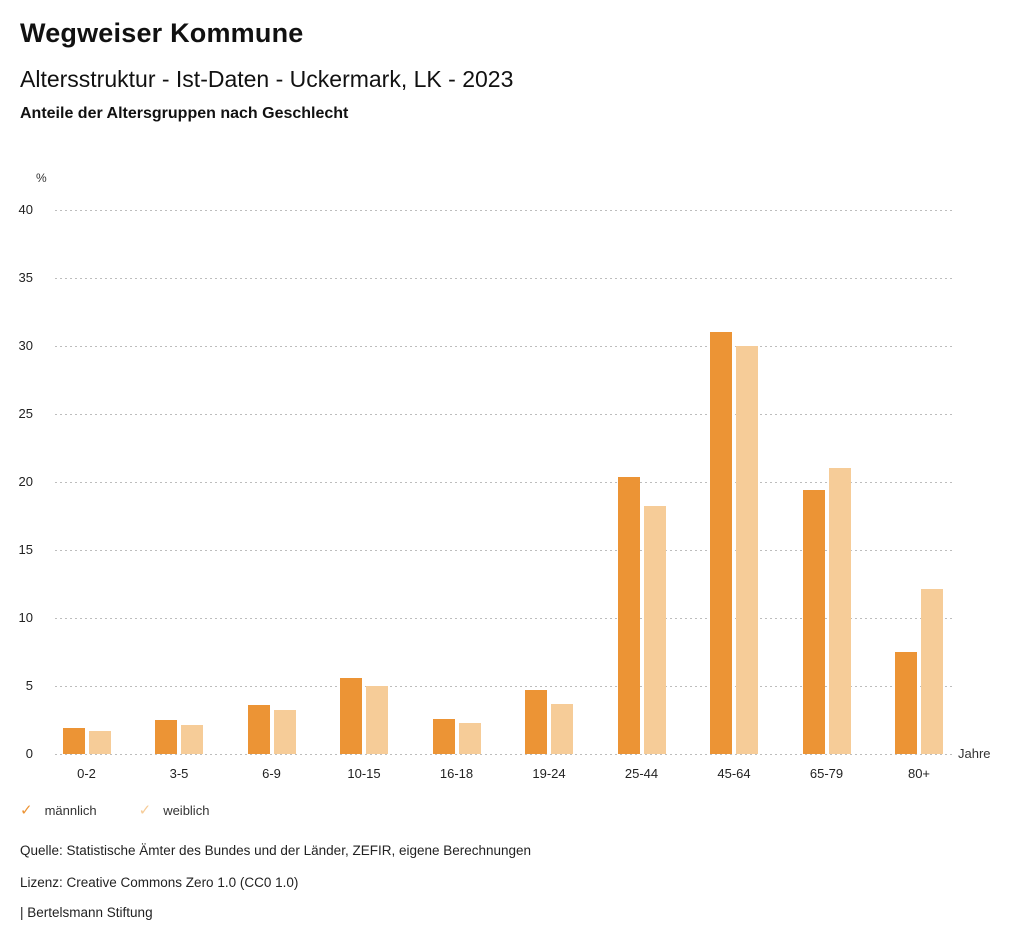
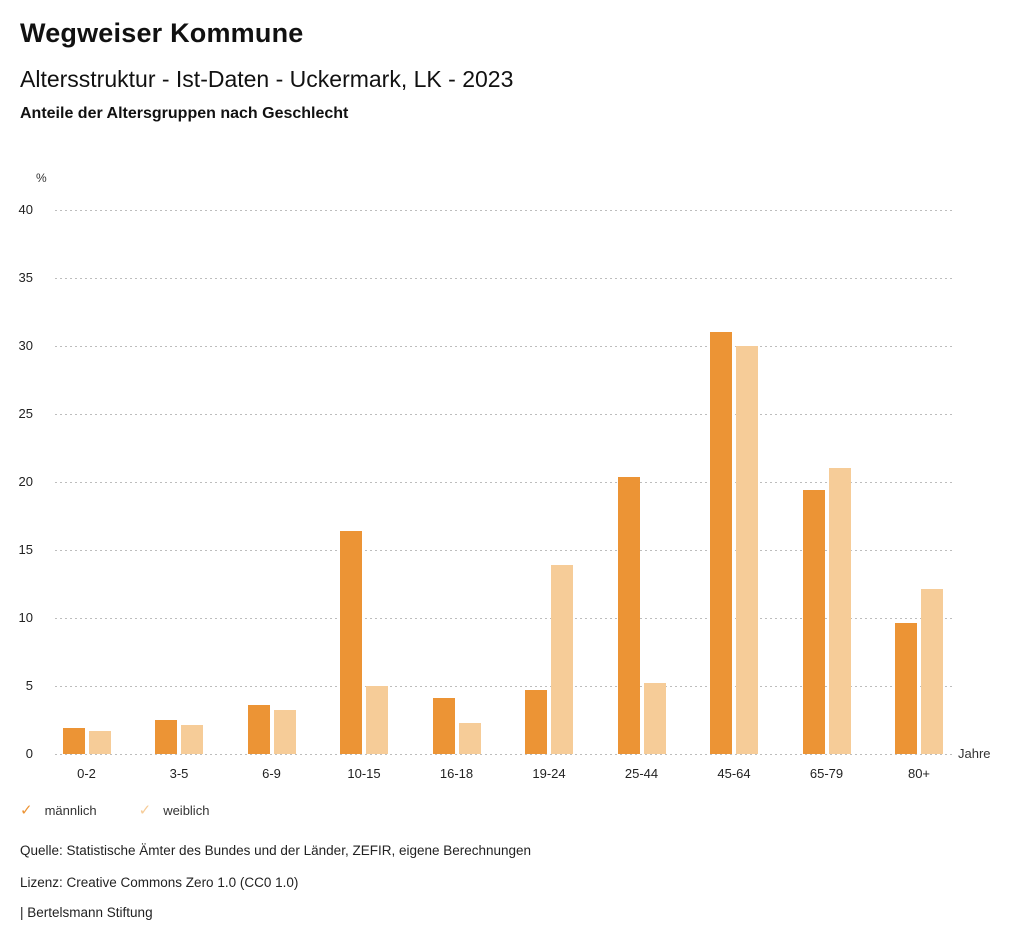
männlich/10-15: 5.6 -> 16.4
männlich/16-18: 2.6 -> 4.1
weiblich/19-24: 3.7 -> 13.9
weiblich/25-44: 18.2 -> 5.2
männlich/80+: 7.5 -> 9.6
